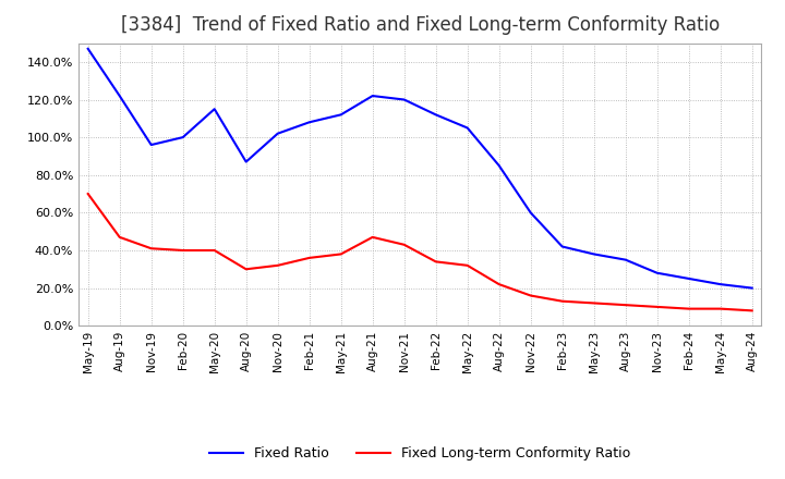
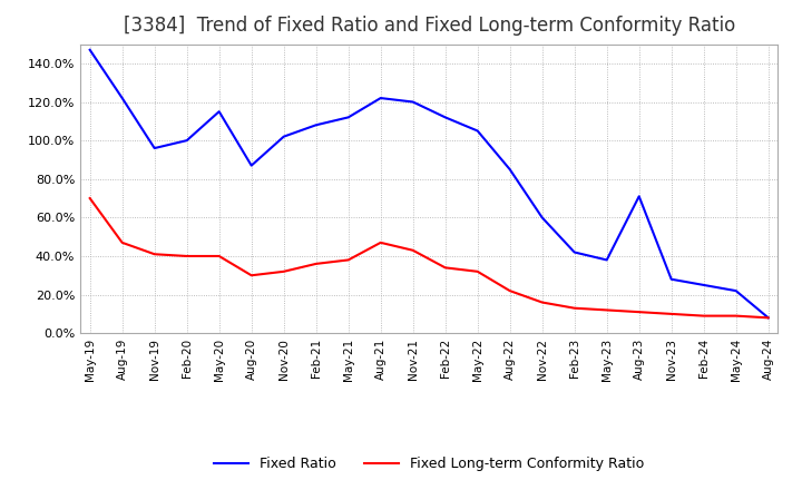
Fixed Ratio/Aug-23: 35% -> 71%
Fixed Ratio/Aug-24: 20% -> 8%
